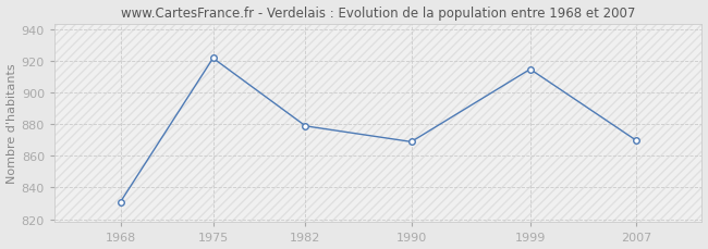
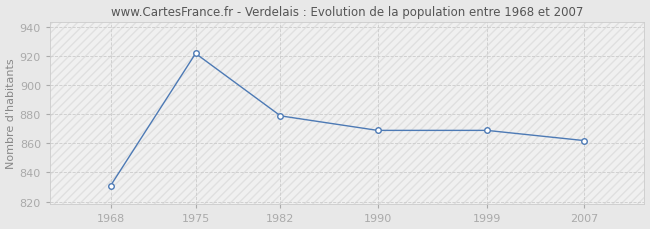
1999: 915 -> 869
2007: 870 -> 862
